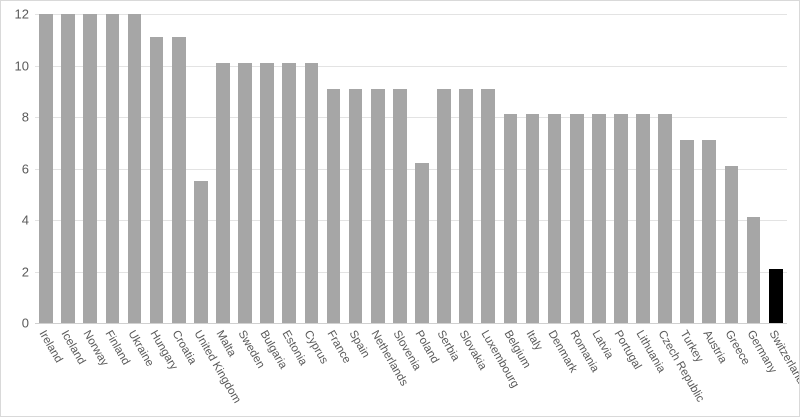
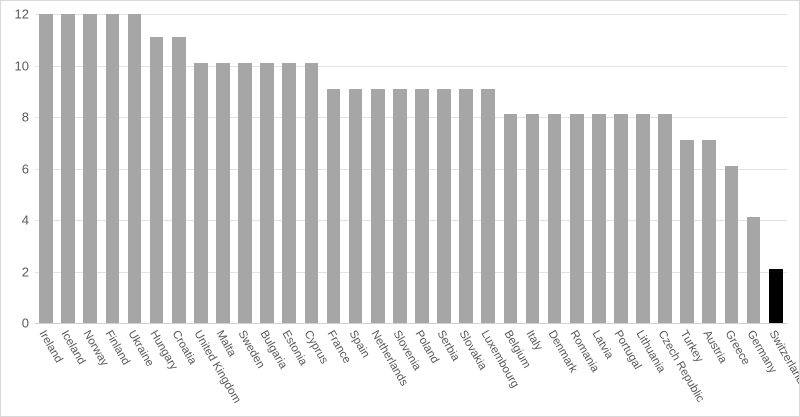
United Kingdom: 5.5 -> 10.1
Poland: 6.2 -> 9.1
